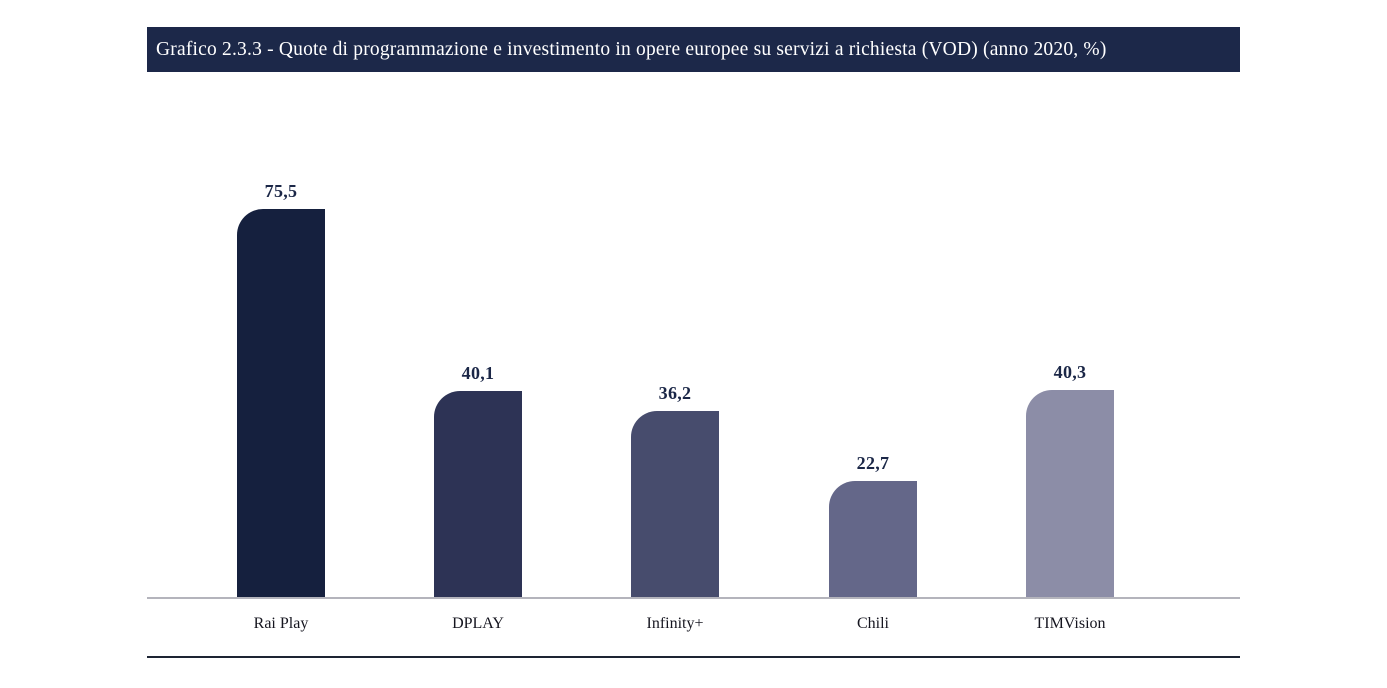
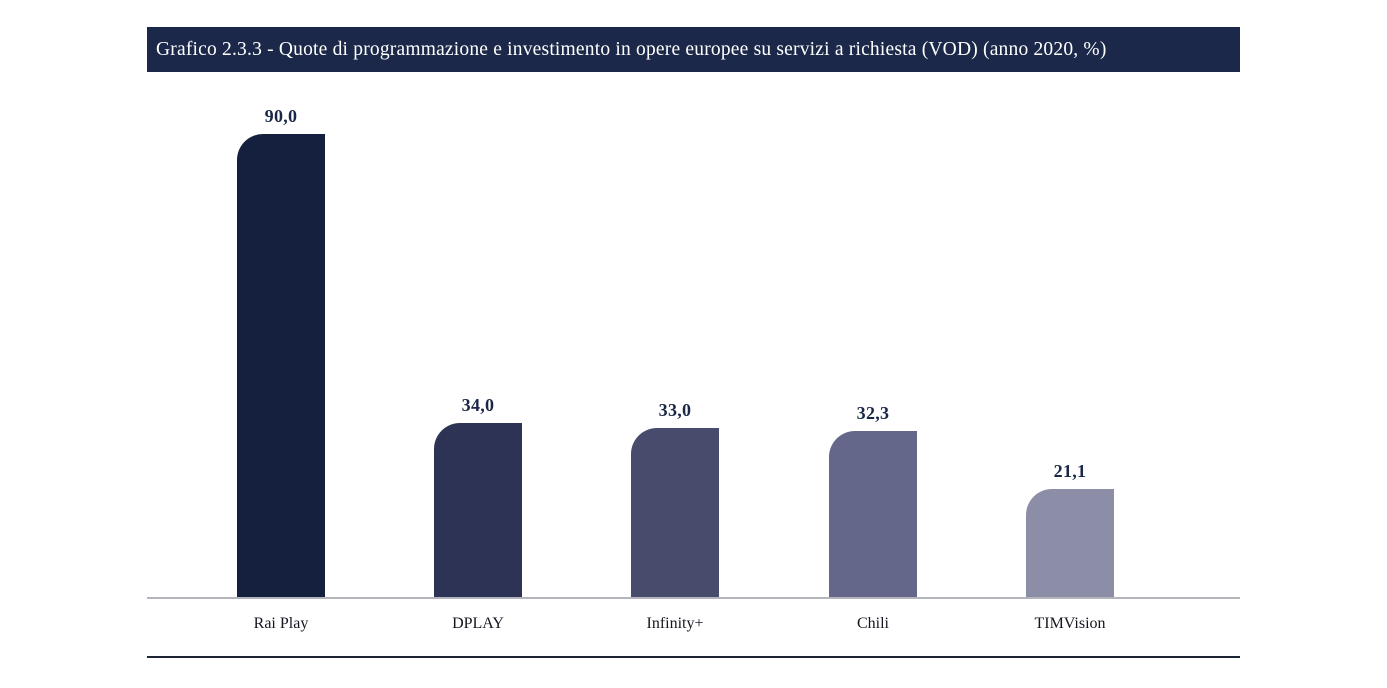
Rai Play: 75,5 -> 90,0
DPLAY: 40,1 -> 34,0
Infinity+: 36,2 -> 33,0
Chili: 22,7 -> 32,3
TIMVision: 40,3 -> 21,1
